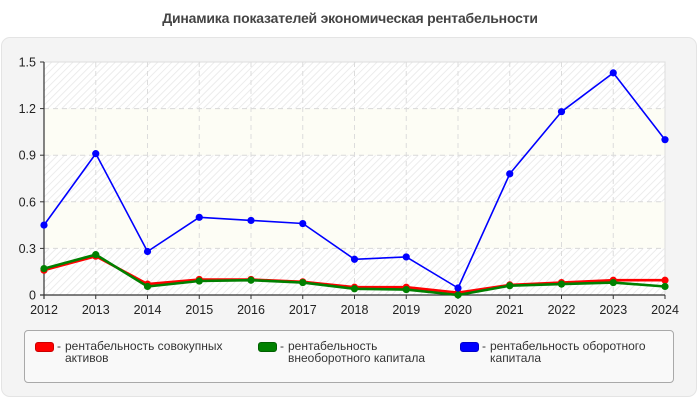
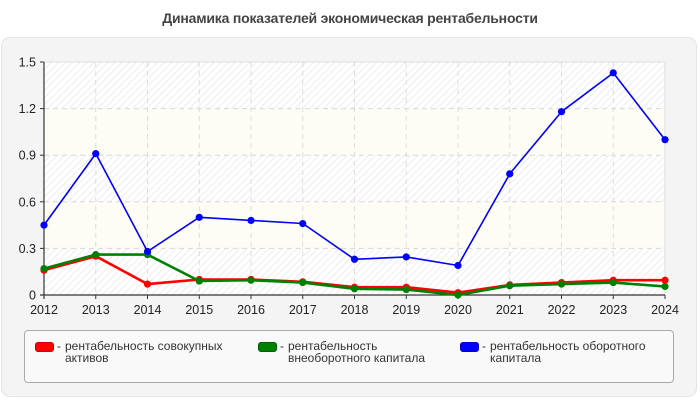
рентабельность внеоборотного капитала/2014: 0.06 -> 0.26
рентабельность оборотного капитала/2020: 0.04 -> 0.19
